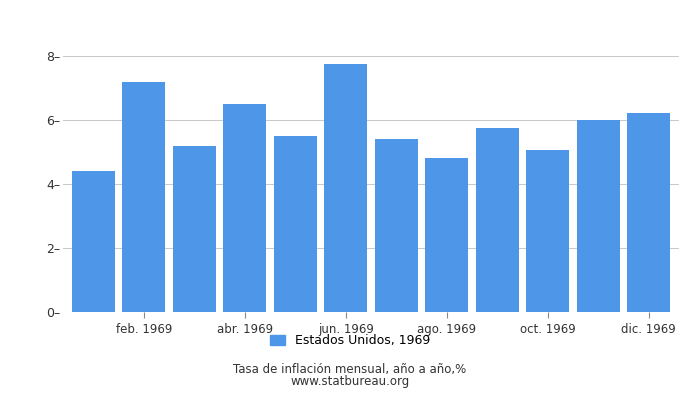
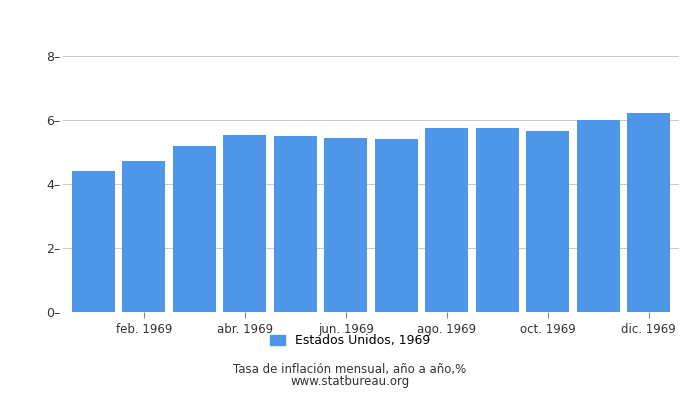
feb. 1969: 7.20– -> 4.72–
abr. 1969: 6.50– -> 5.52–
jun. 1969: 7.75– -> 5.45–
ago. 1969: 4.80– -> 5.75–
oct. 1969: 5.05– -> 5.65–
